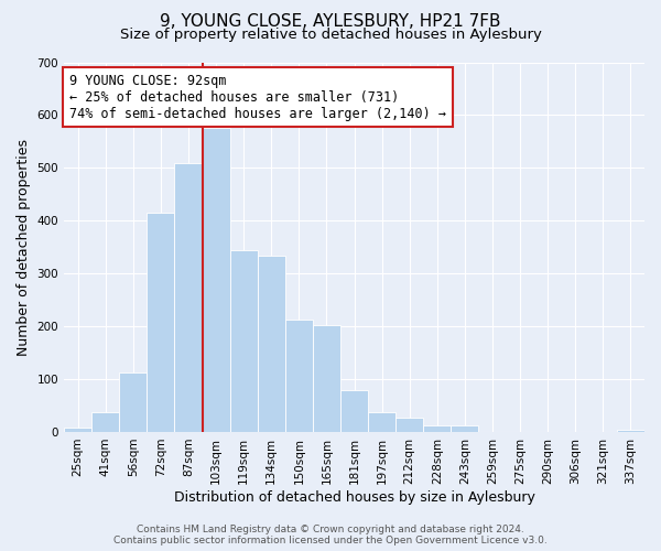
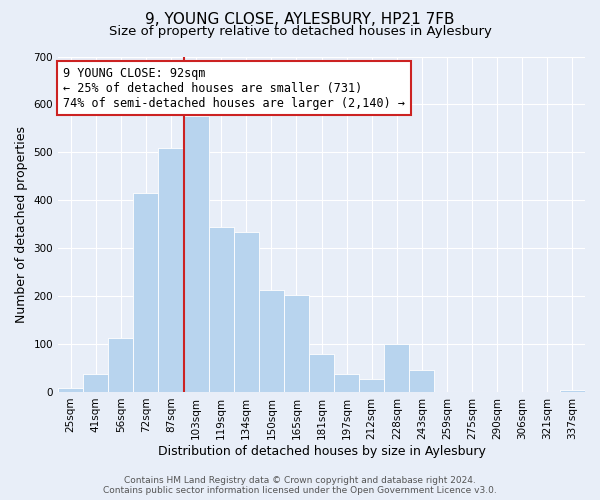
228sqm: 13 -> 100
243sqm: 13 -> 45
